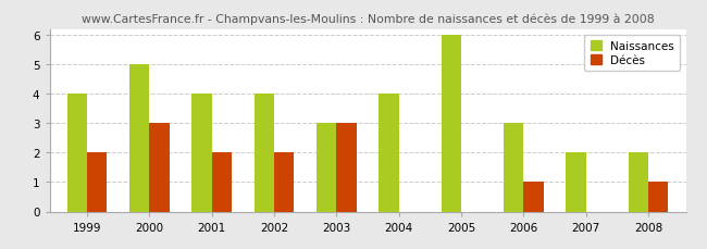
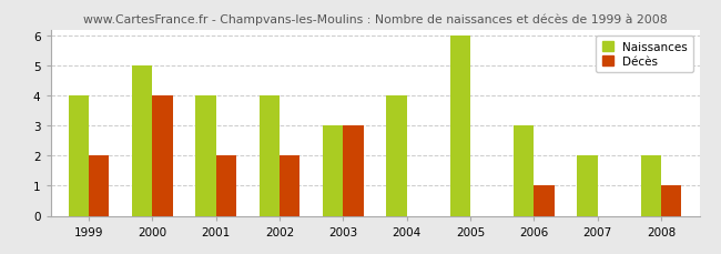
Décès/2000: 3 -> 4
